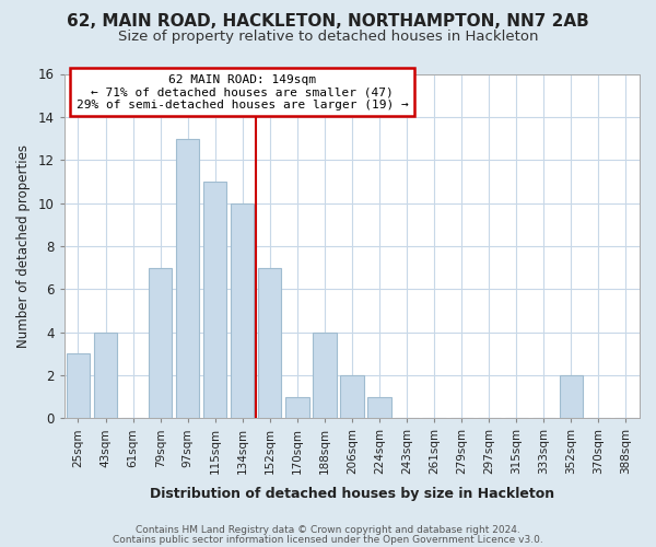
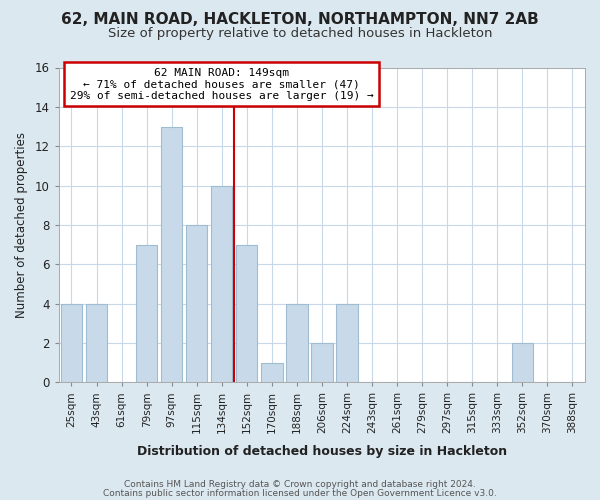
25sqm: 3 -> 4
115sqm: 11 -> 8
224sqm: 1 -> 4
